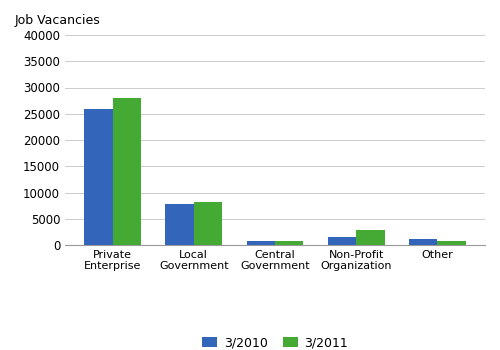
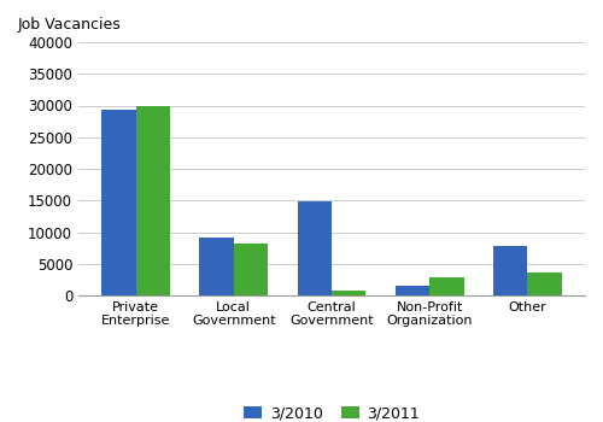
3/2010/Private Enterprise: 26000 -> 29400
3/2011/Private Enterprise: 28000 -> 30000
3/2010/Local Government: 7800 -> 9200
3/2010/Central Government: 700 -> 14800
3/2010/Other: 1200 -> 7800
3/2011/Other: 700 -> 3600
